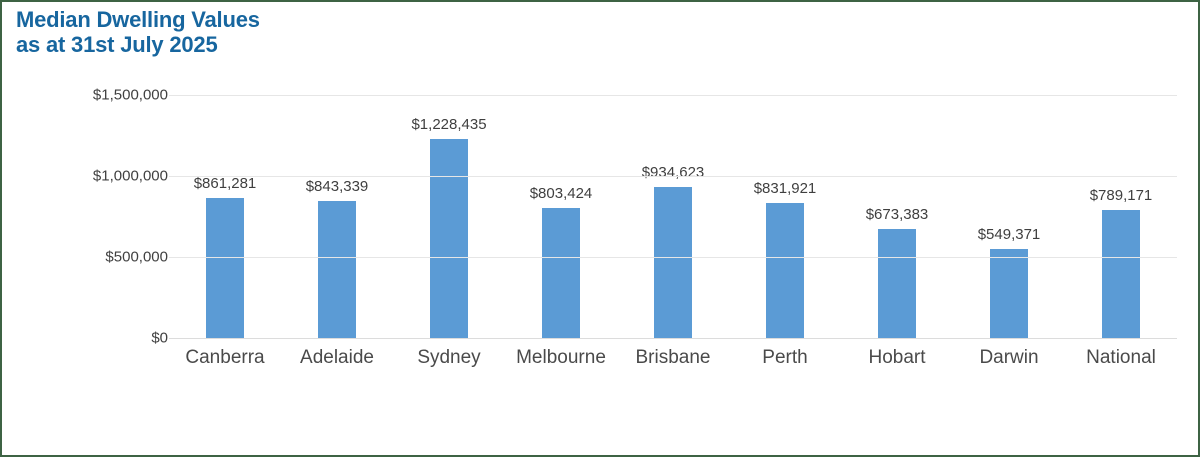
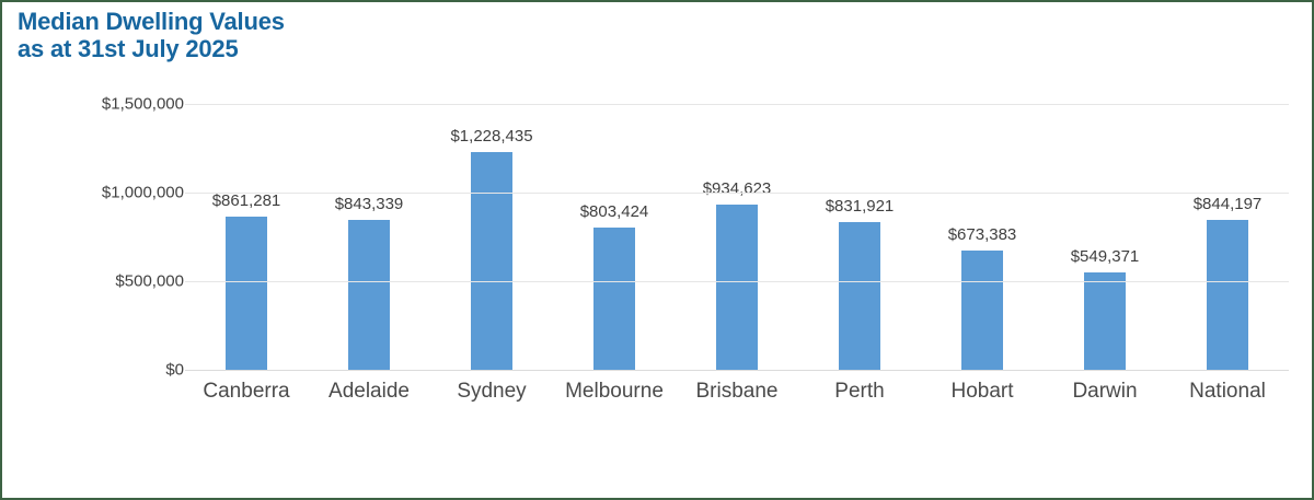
National: $789,171 -> $844,197
